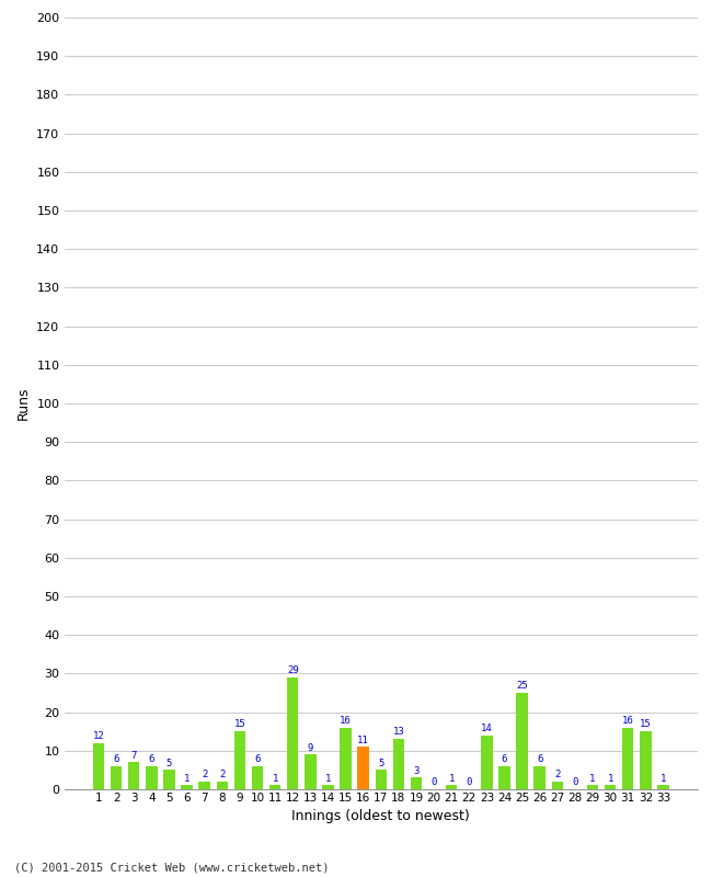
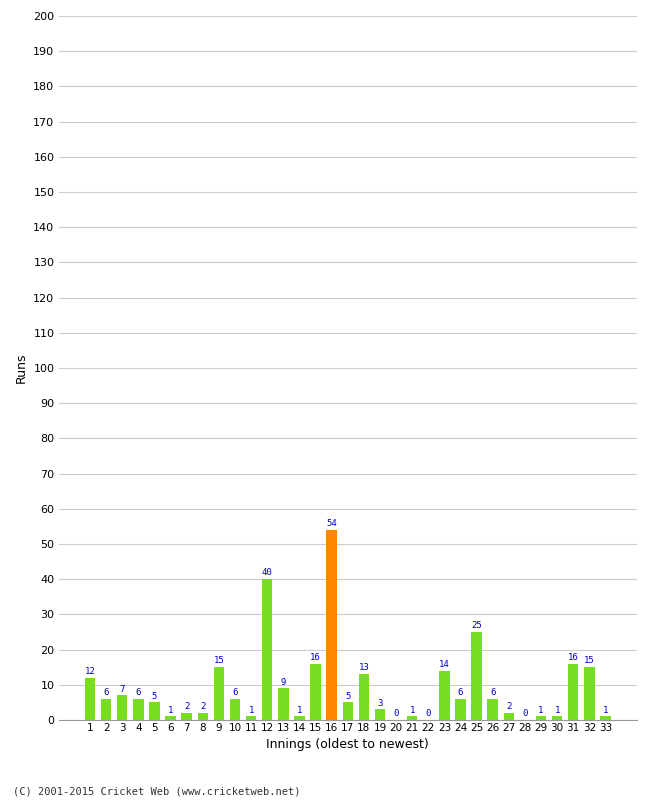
12: 29 -> 40
16: 11 -> 54
